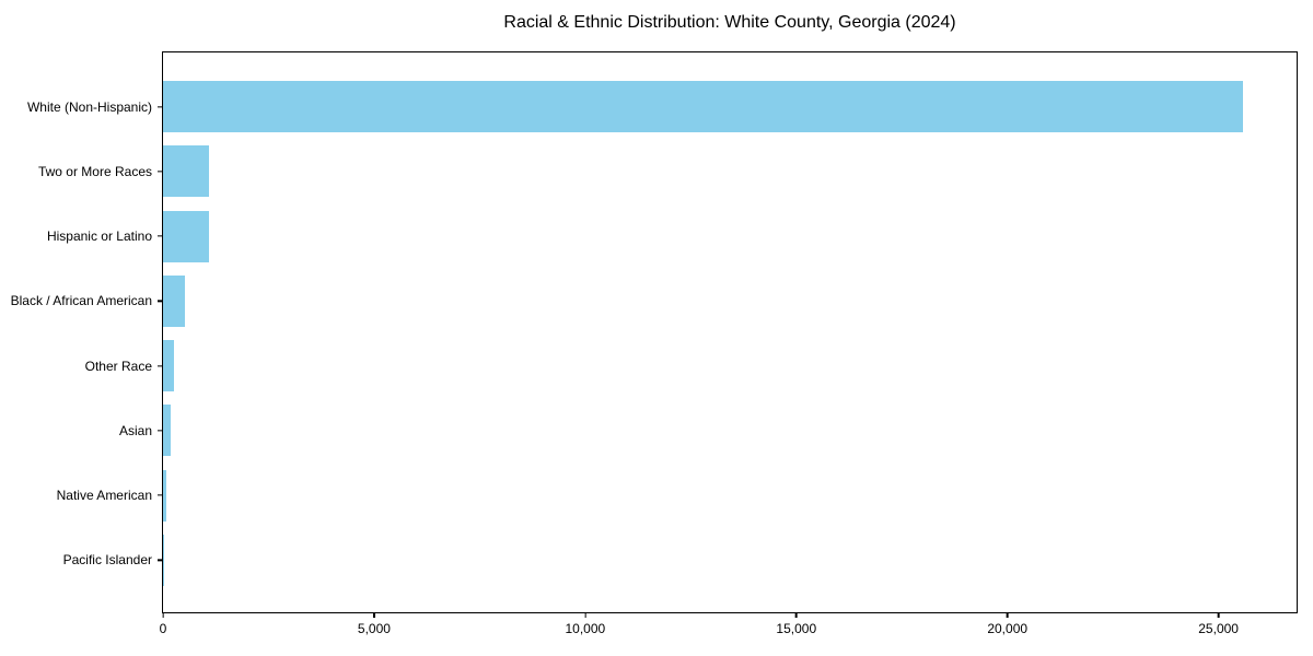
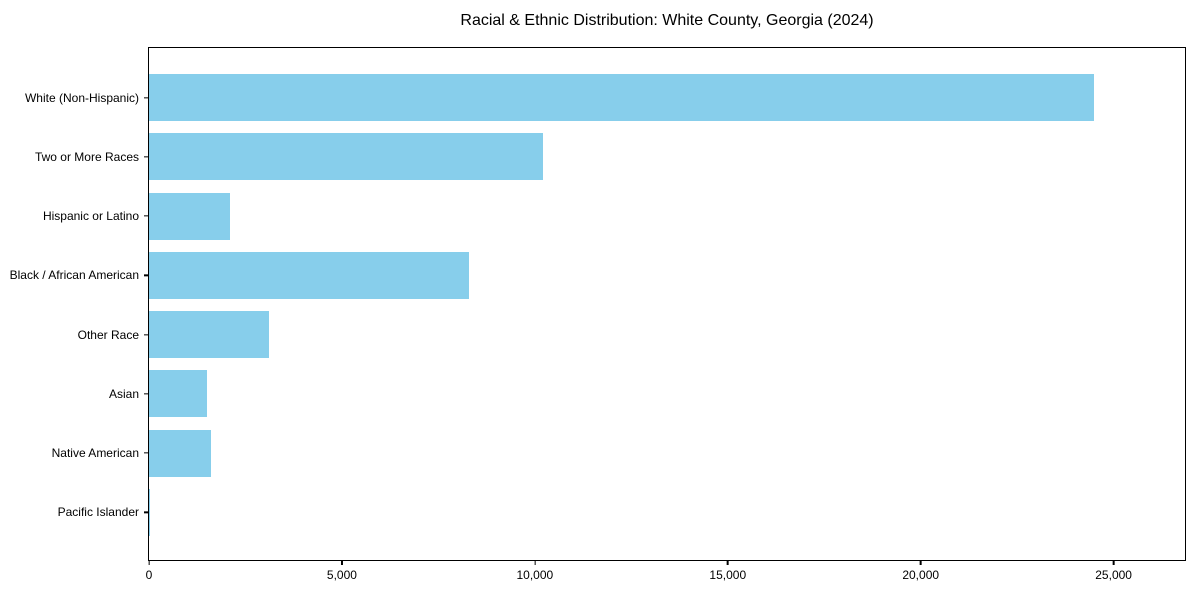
White (Non-Hispanic): 25600 -> 24500
Two or More Races: 1100 -> 10200
Hispanic or Latino: 1100 -> 2100
Black / African American: 500 -> 8300
Other Race: 300 -> 3100
Asian: 200 -> 1500
Native American: 100 -> 1600
